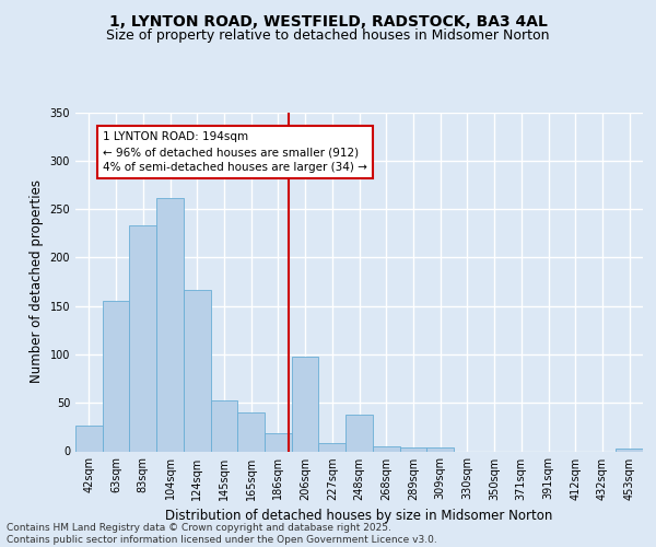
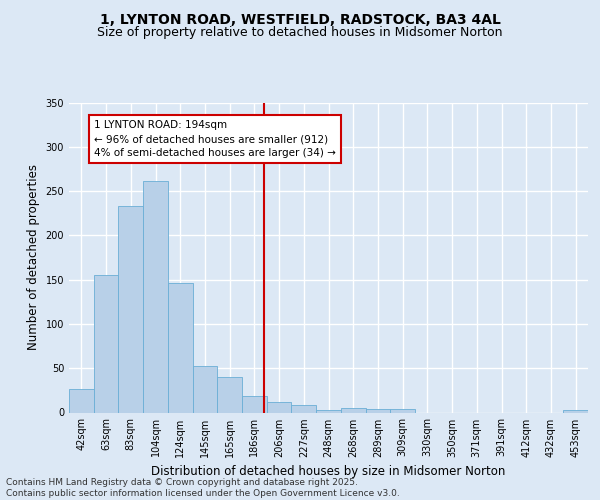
124sqm: 166 -> 146
206sqm: 98 -> 12
248sqm: 38 -> 3
